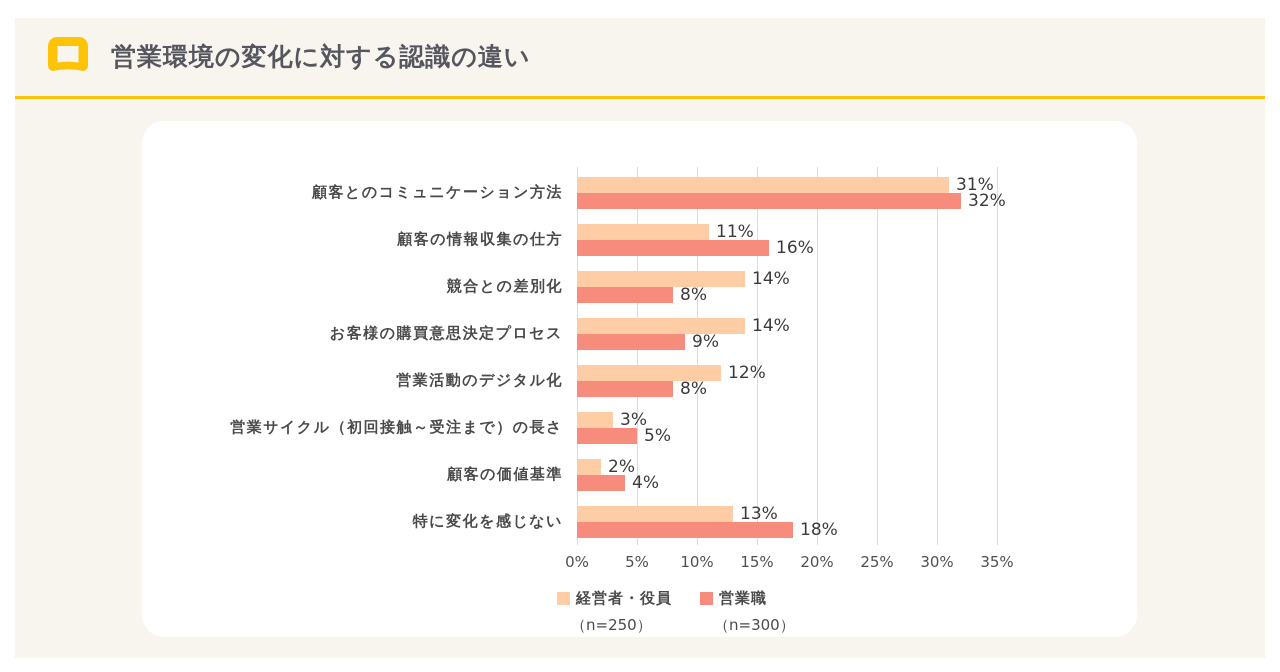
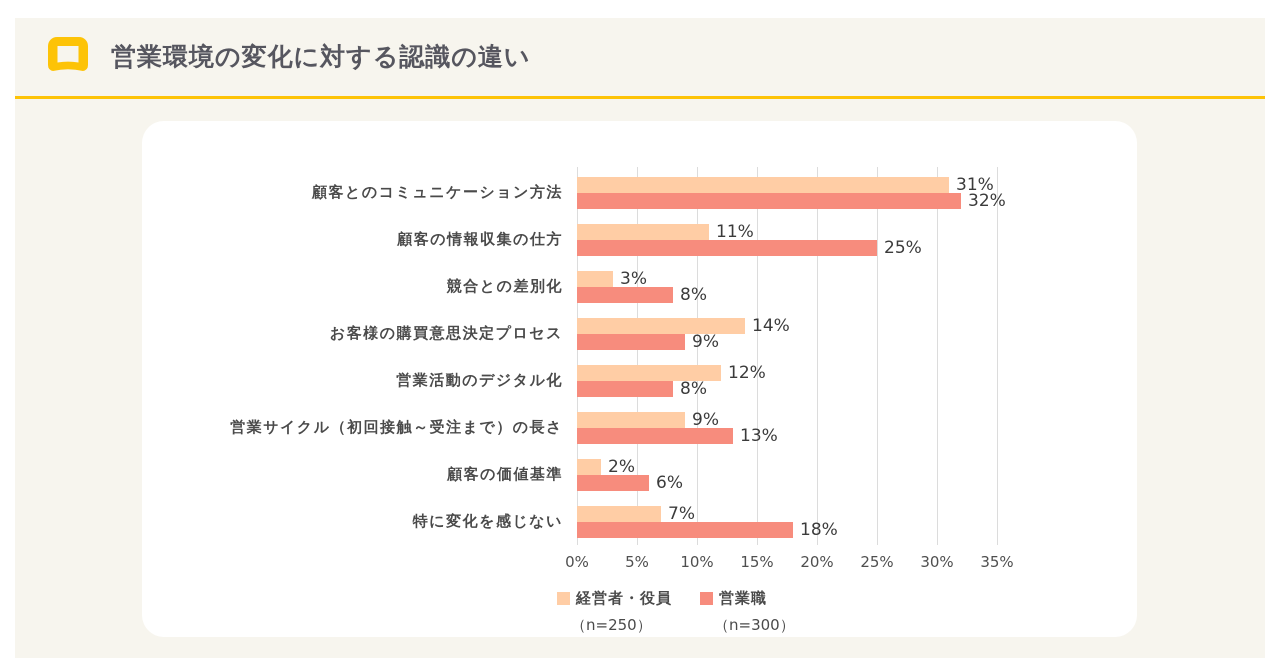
営業職/顧客の情報収集の仕方: 16% -> 25%
経営者・役員/競合との差別化: 14% -> 3%
経営者・役員/営業サイクル（初回接触～受注まで）の長さ: 3% -> 9%
営業職/営業サイクル（初回接触～受注まで）の長さ: 5% -> 13%
営業職/顧客の価値基準: 4% -> 6%
経営者・役員/特に変化を感じない: 13% -> 7%
